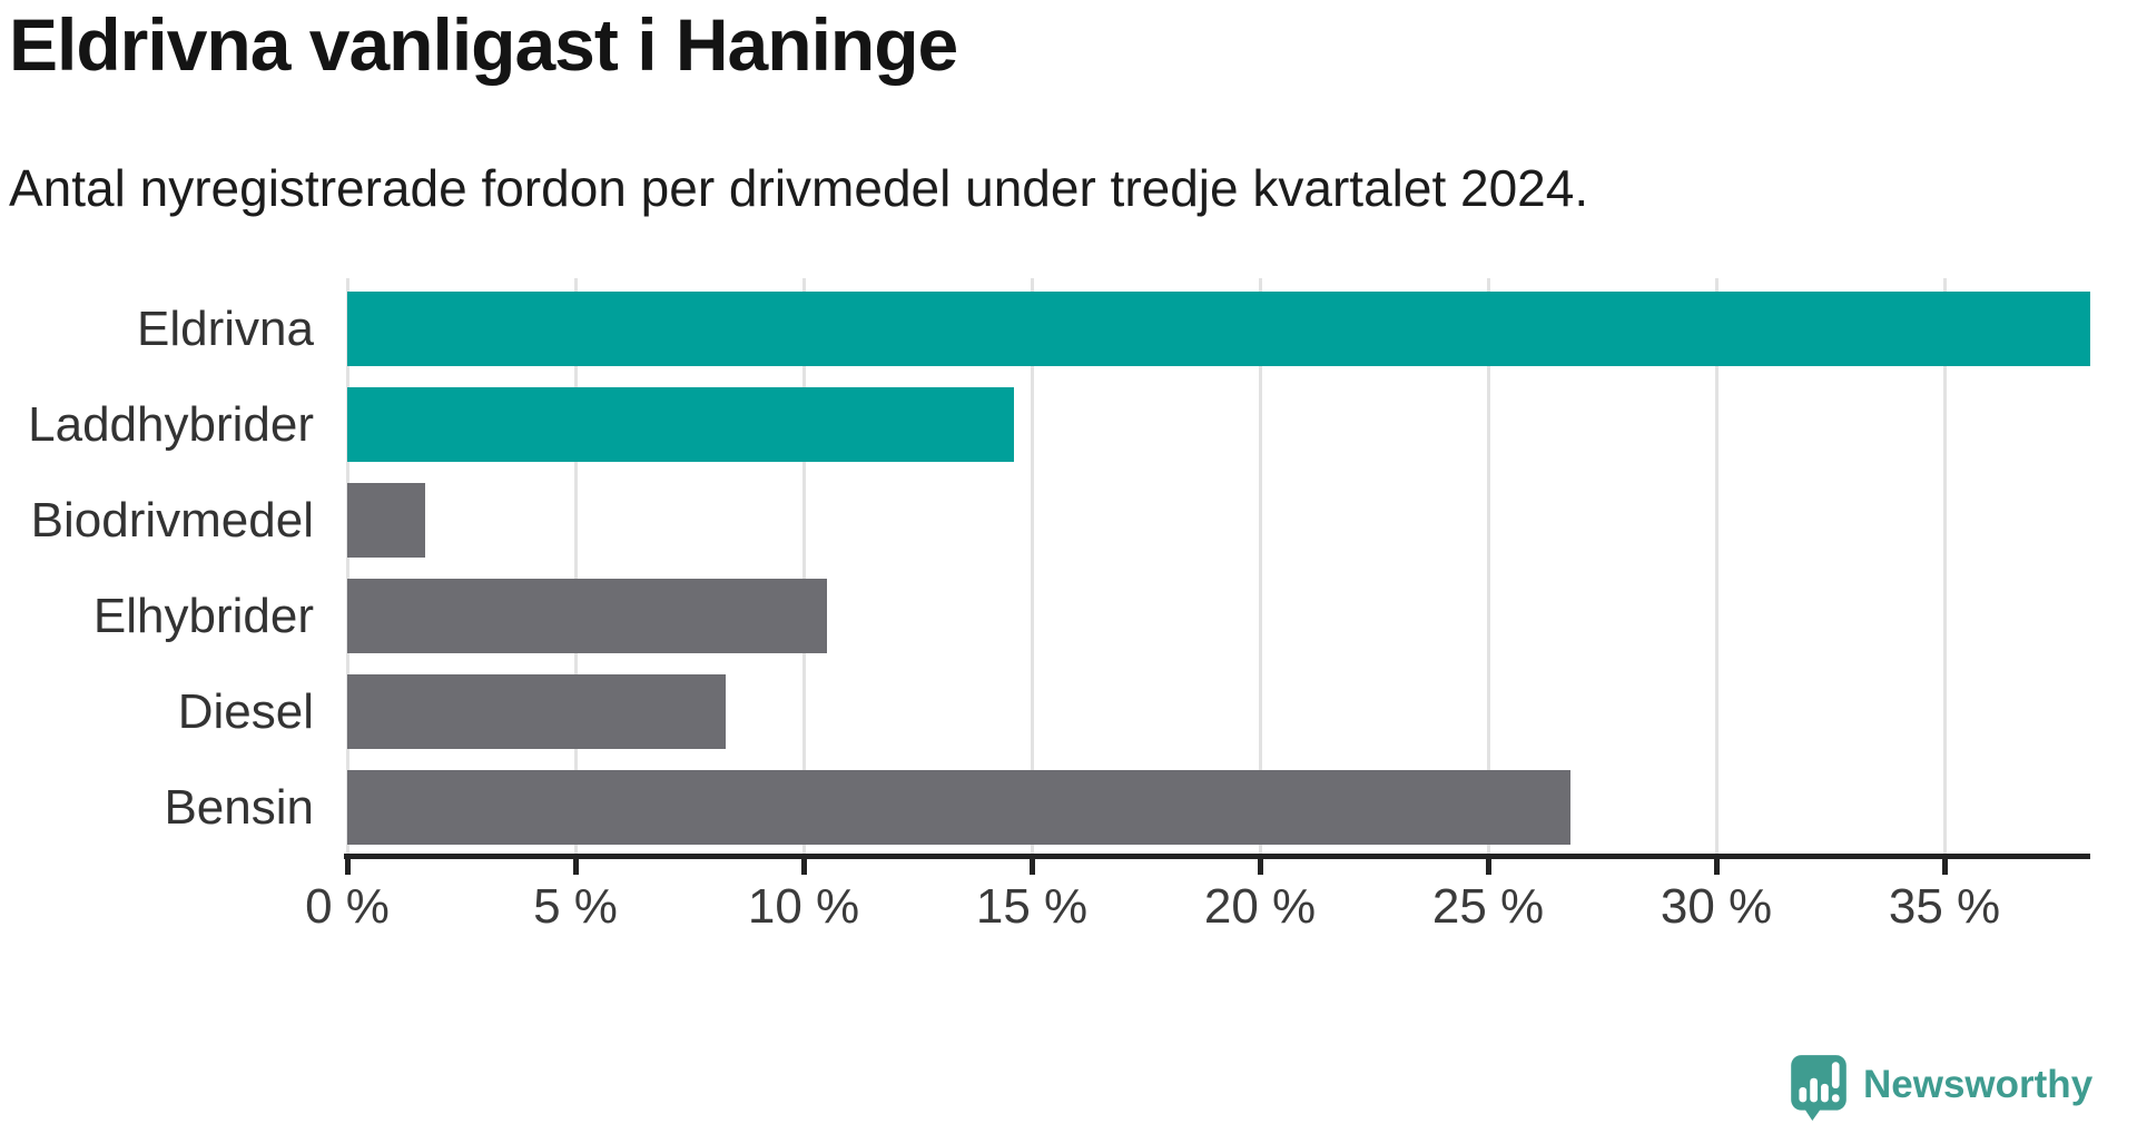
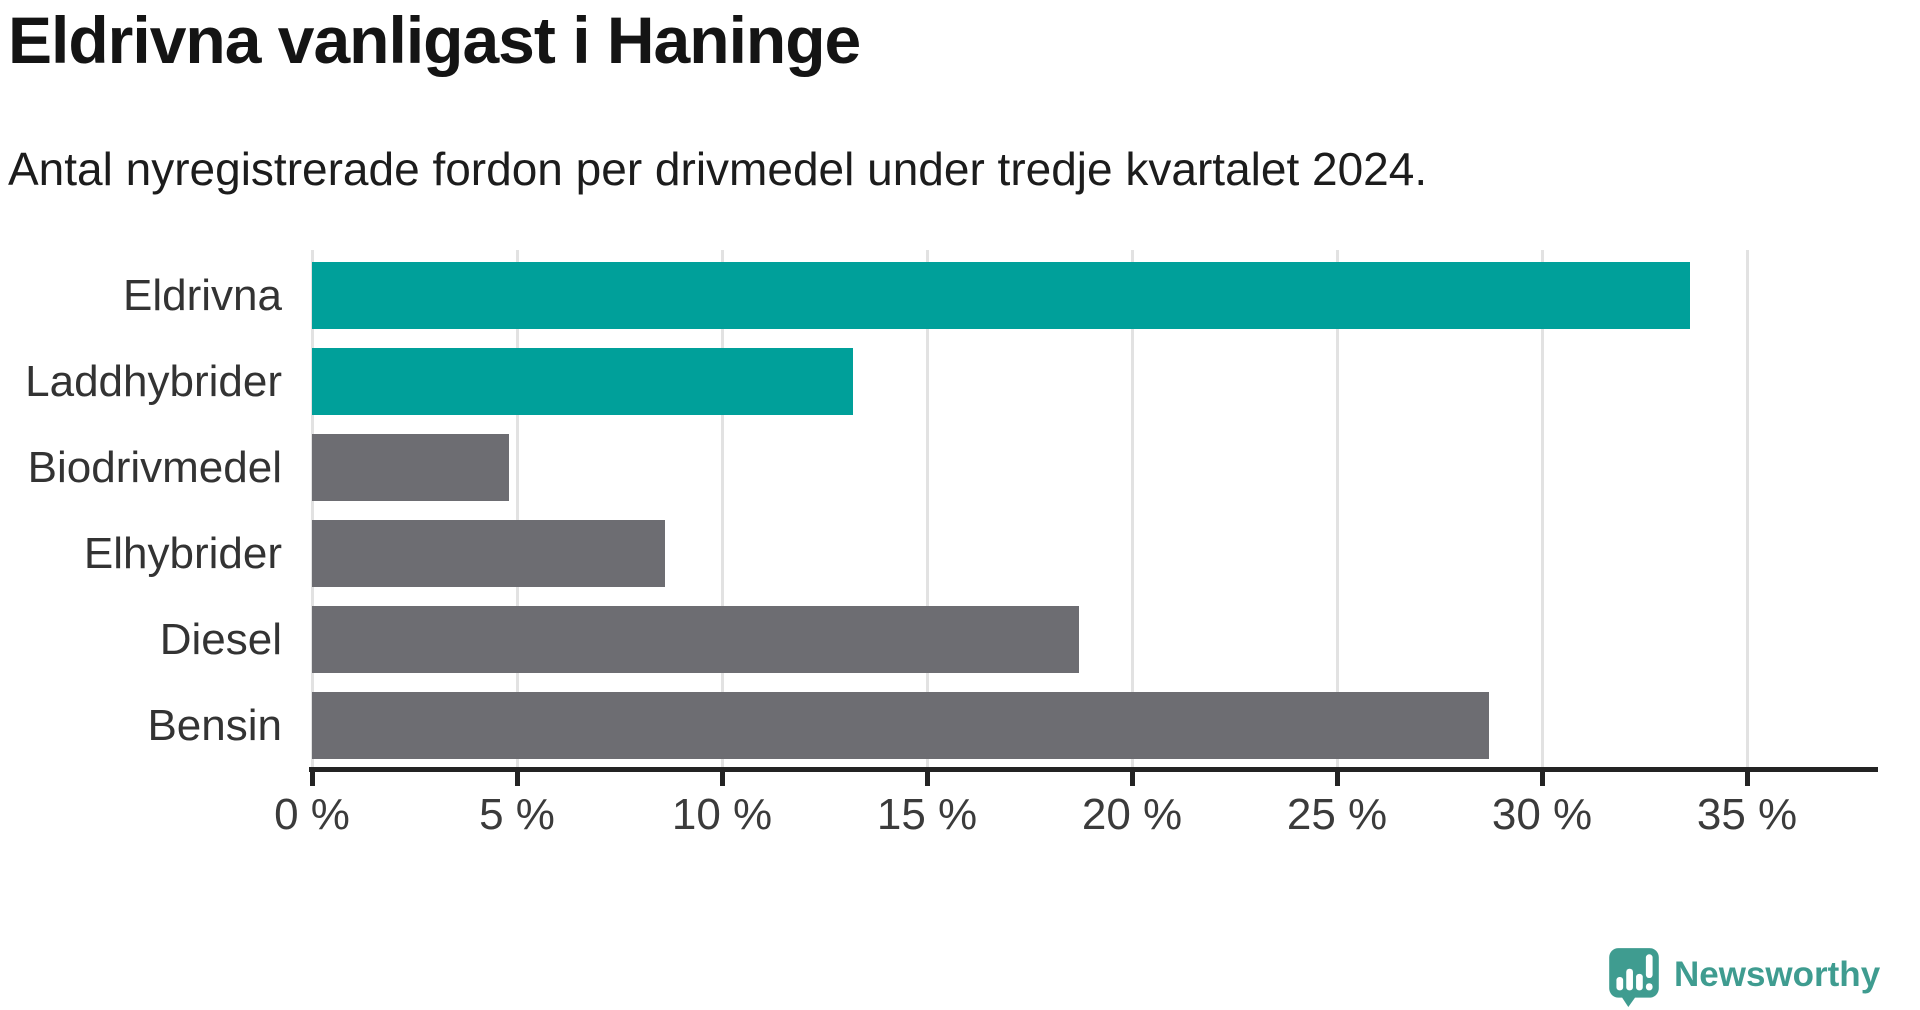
Eldrivna: 38.2% -> 33.6%
Laddhybrider: 14.6% -> 13.2%
Biodrivmedel: 1.7% -> 4.8%
Elhybrider: 10.5% -> 8.6%
Diesel: 8.3% -> 18.7%
Bensin: 26.8% -> 28.7%
